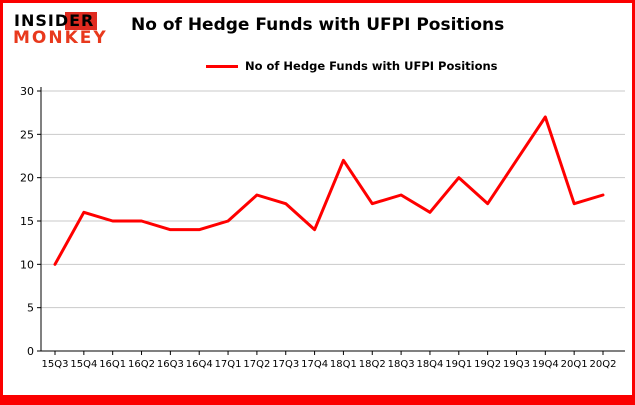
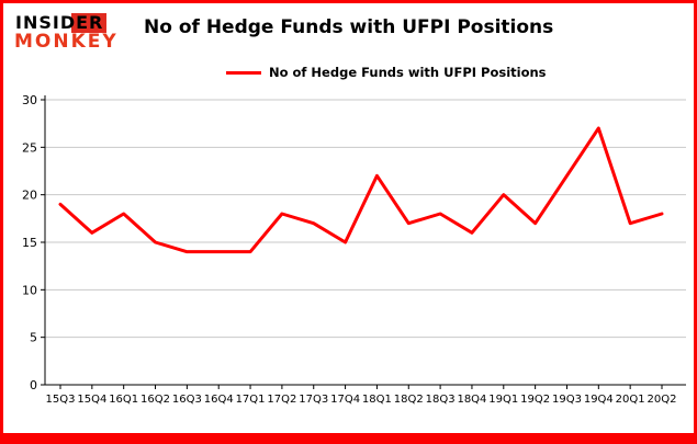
15Q3: 10 -> 19
16Q1: 15 -> 18
17Q1: 15 -> 14
17Q4: 14 -> 15
